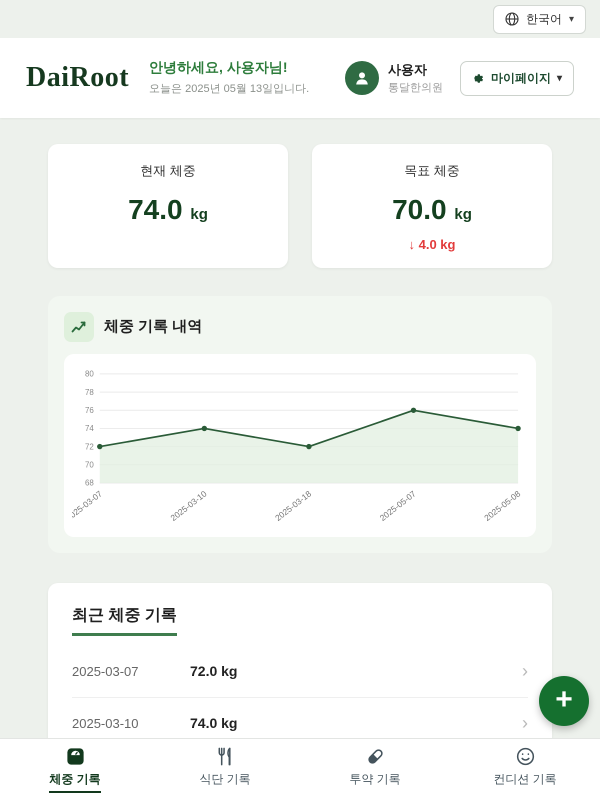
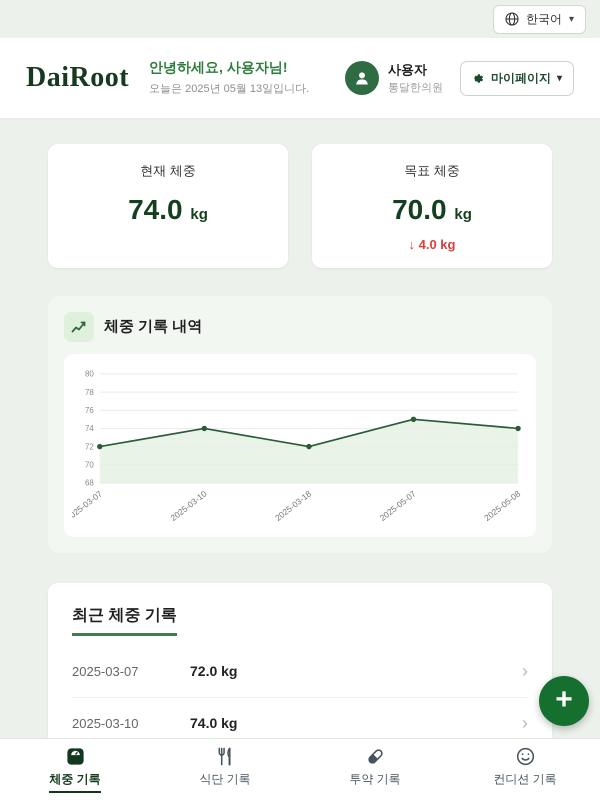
2025-05-07: 76 -> 75
